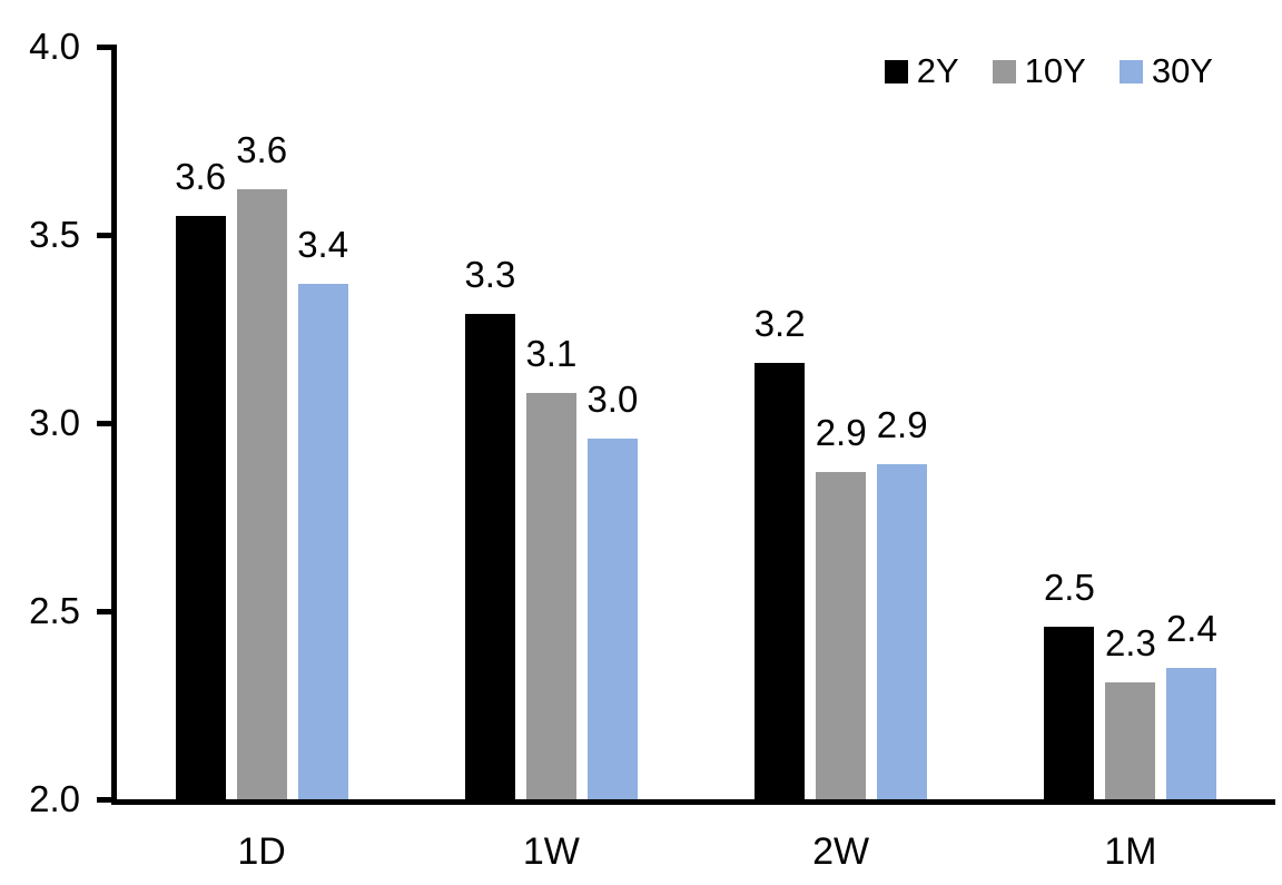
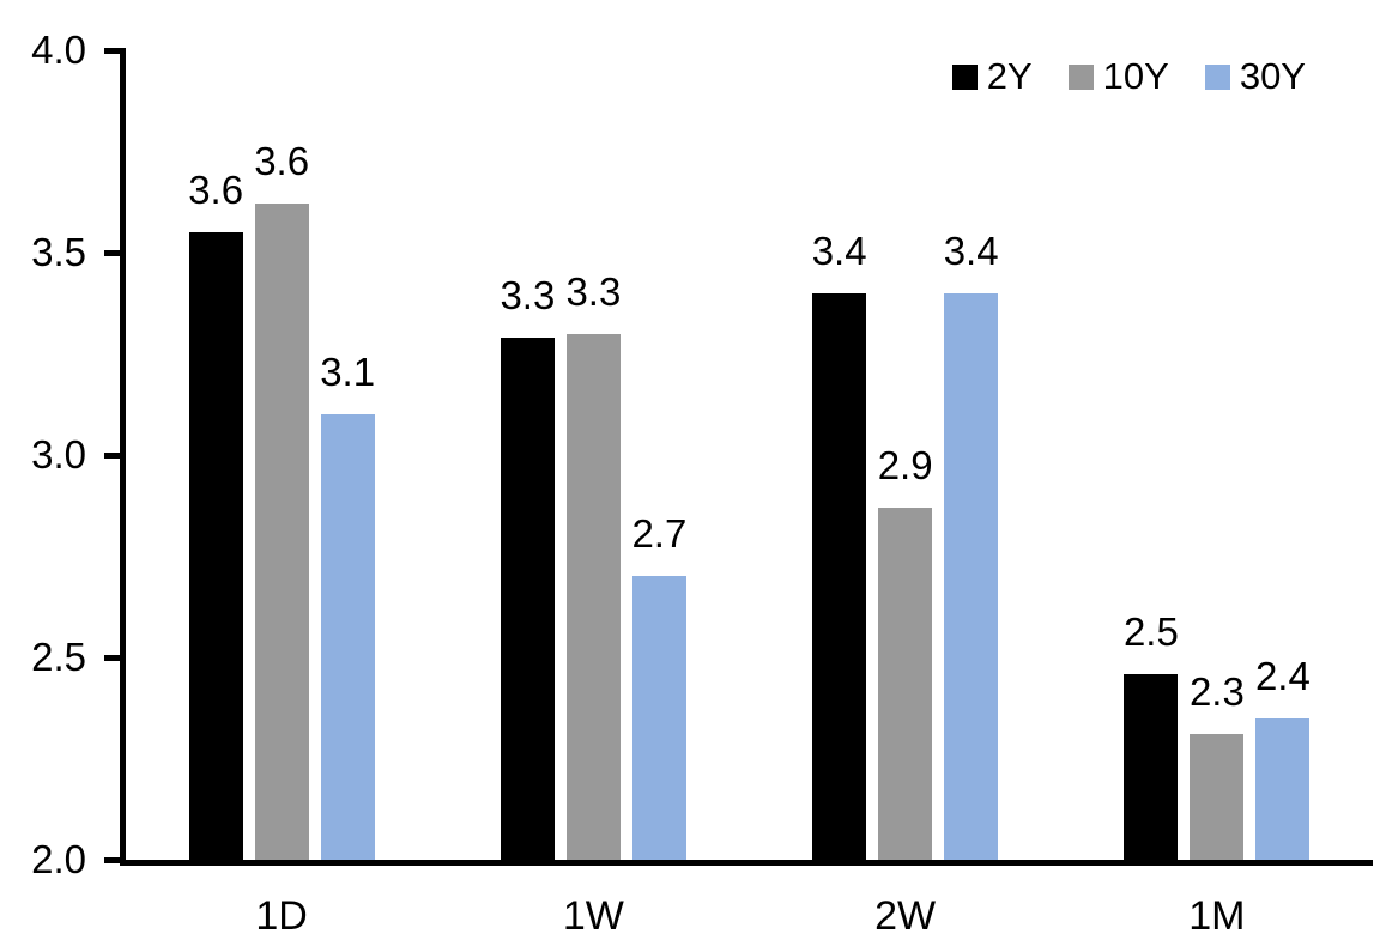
30Y/1D: 3.4 -> 3.1
10Y/1W: 3.1 -> 3.3
30Y/1W: 3.0 -> 2.7
2Y/2W: 3.2 -> 3.4
30Y/2W: 2.9 -> 3.4
